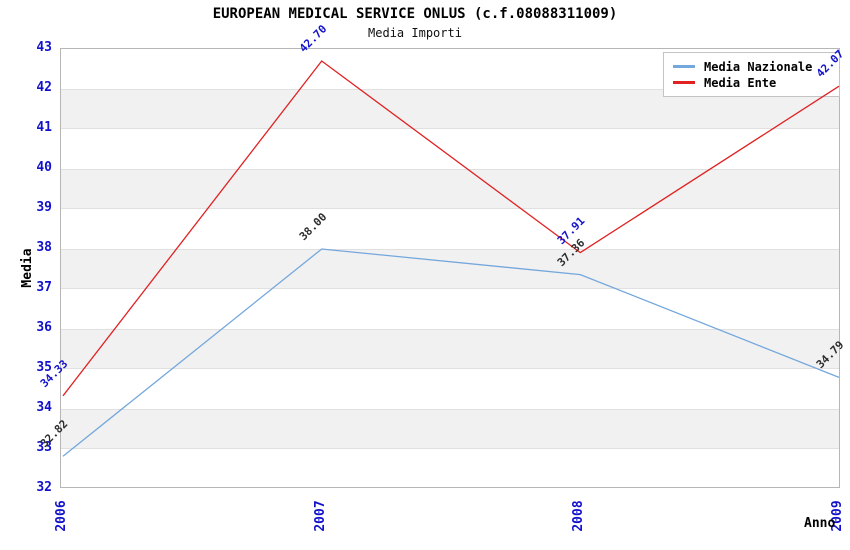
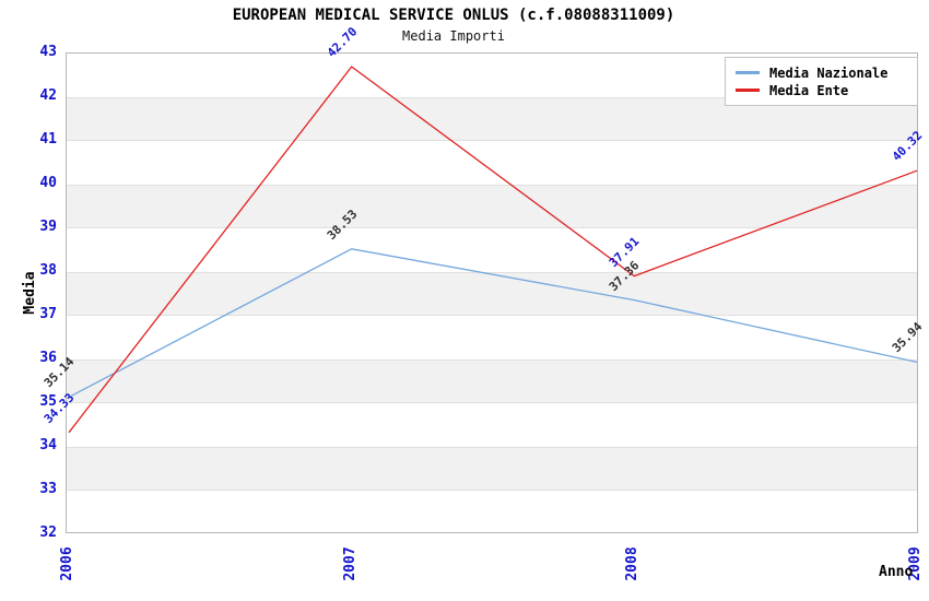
Media Nazionale/2006: 32.82 -> 35.14
Media Nazionale/2007: 38.00 -> 38.53
Media Nazionale/2009: 34.79 -> 35.94
Media Ente/2009: 42.07 -> 40.32
